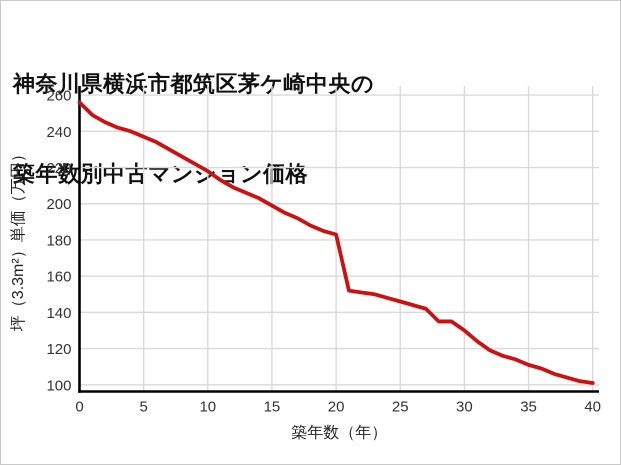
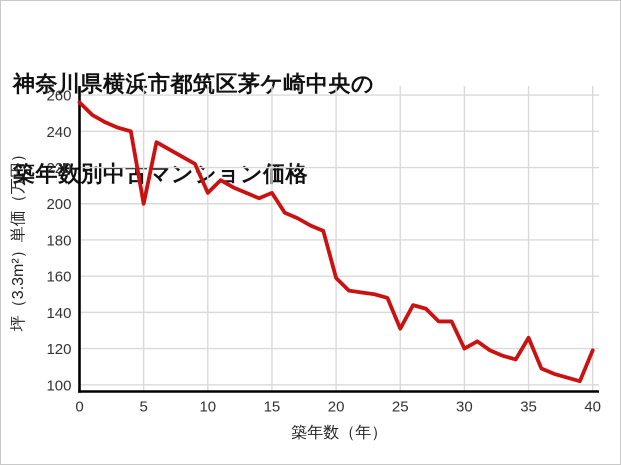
5: 237 -> 200
10: 218 -> 206
15: 199 -> 206
20: 183 -> 159
25: 146 -> 131
30: 130 -> 120
35: 111 -> 126
40: 101 -> 119
